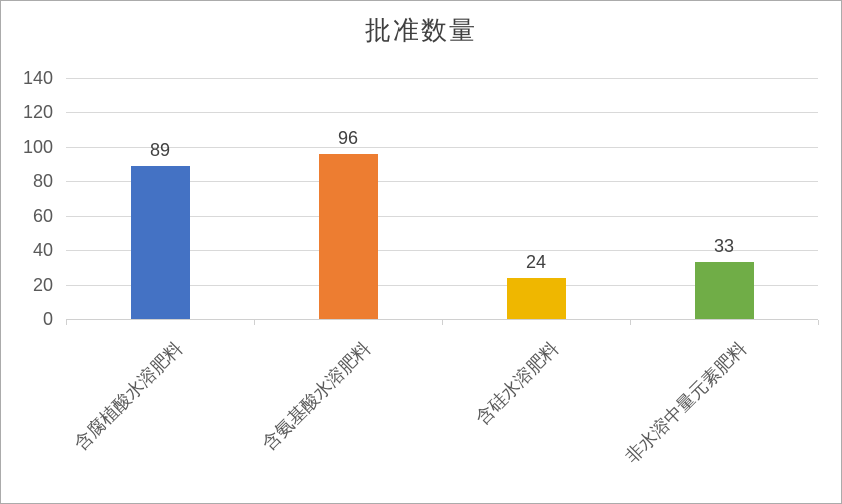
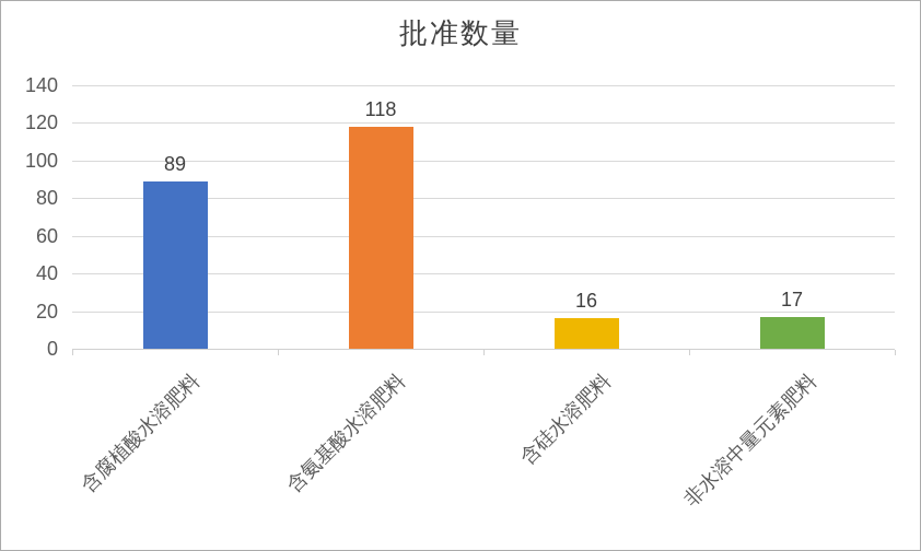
含氨基酸水溶肥料: 96 -> 118
含硅水溶肥料: 24 -> 16
非水溶中量元素肥料: 33 -> 17
